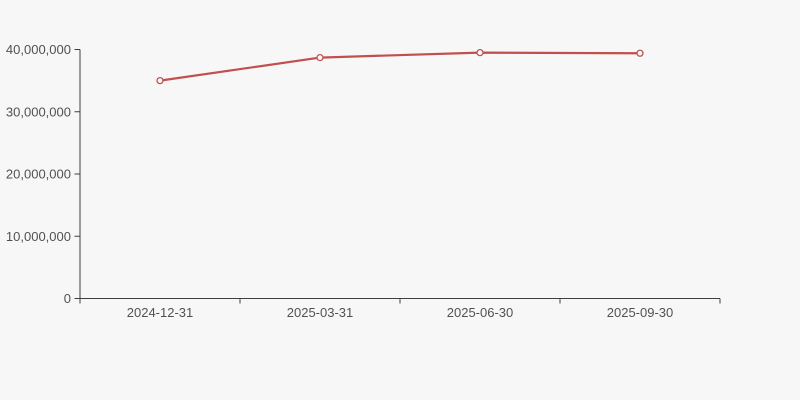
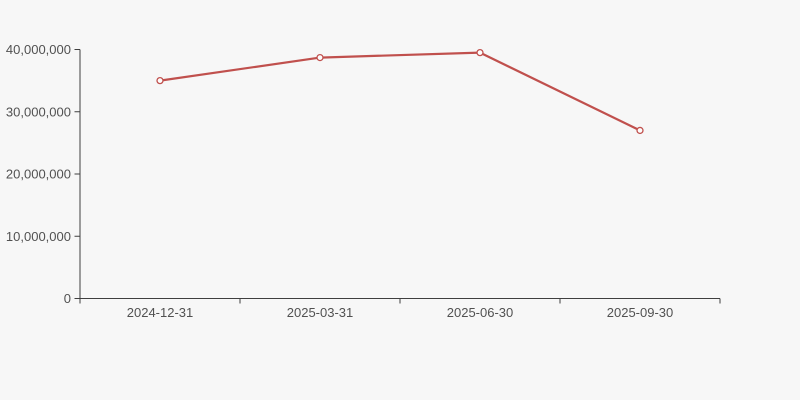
2025-09-30: 39000000 -> 27000000
